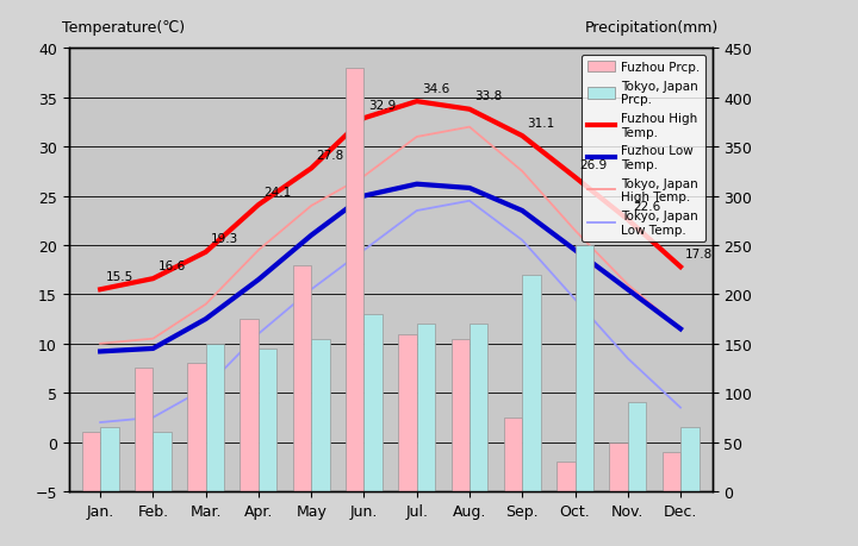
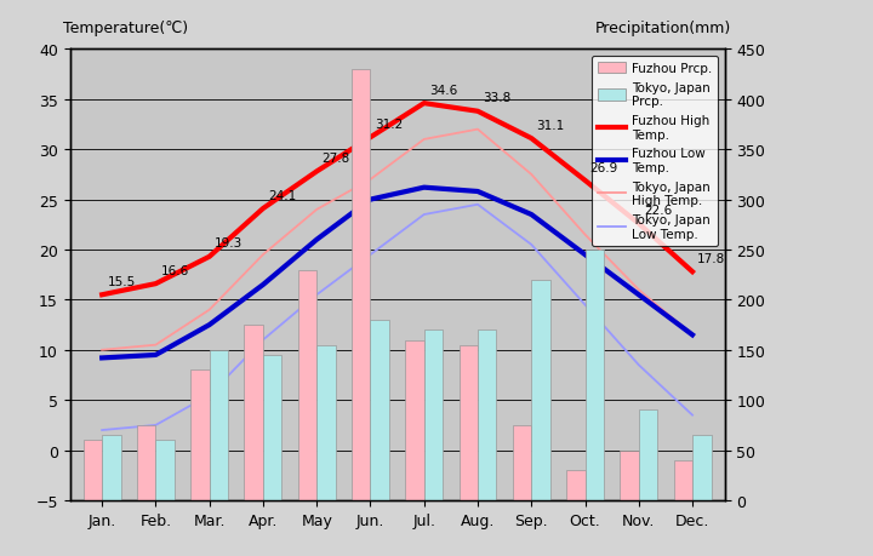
Fuzhou Prcp./Feb.: 126 -> 75
Fuzhou High Temp./Jun.: 32.9 -> 31.2
